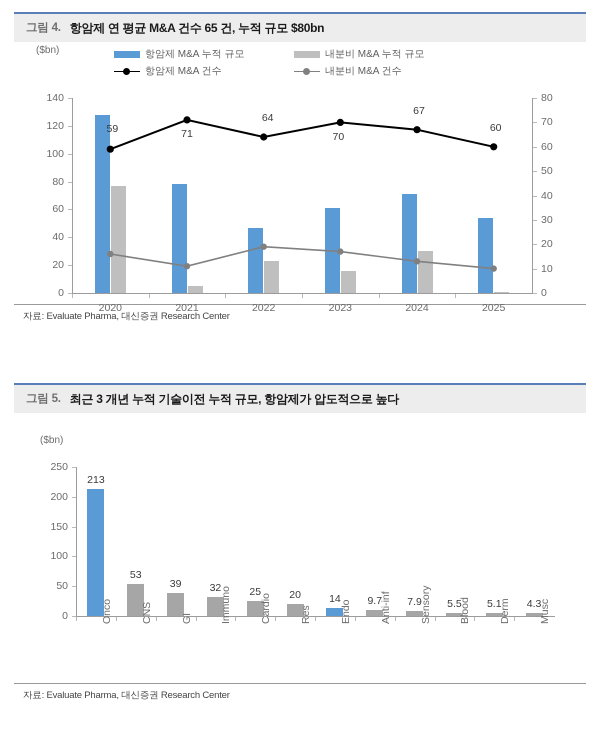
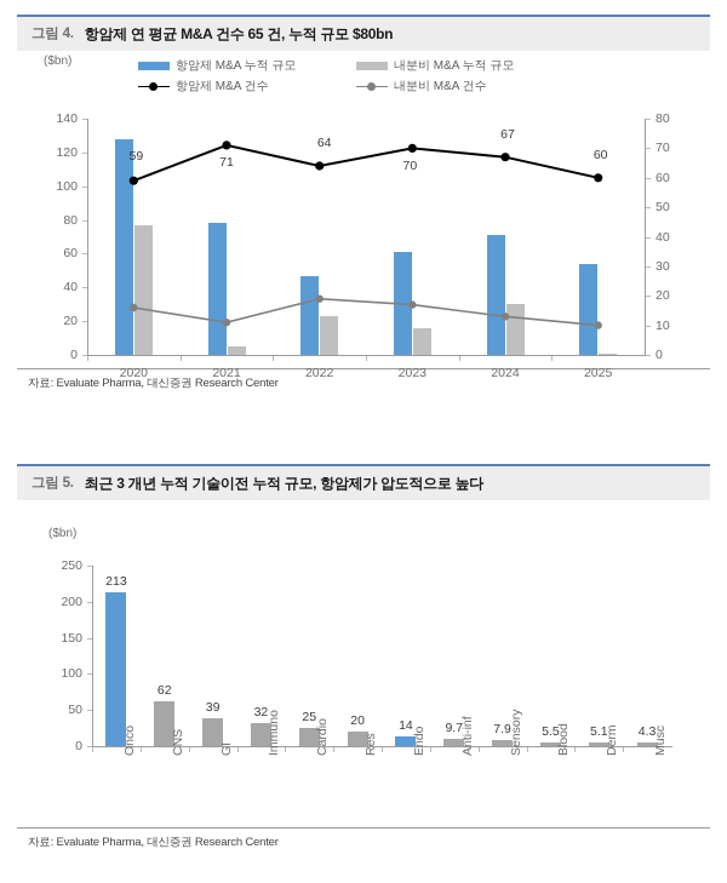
최근 3 개년 누적 기술이전 누적 규모, 항암제가 압도적으로 높다/CNS: 53 -> 62
